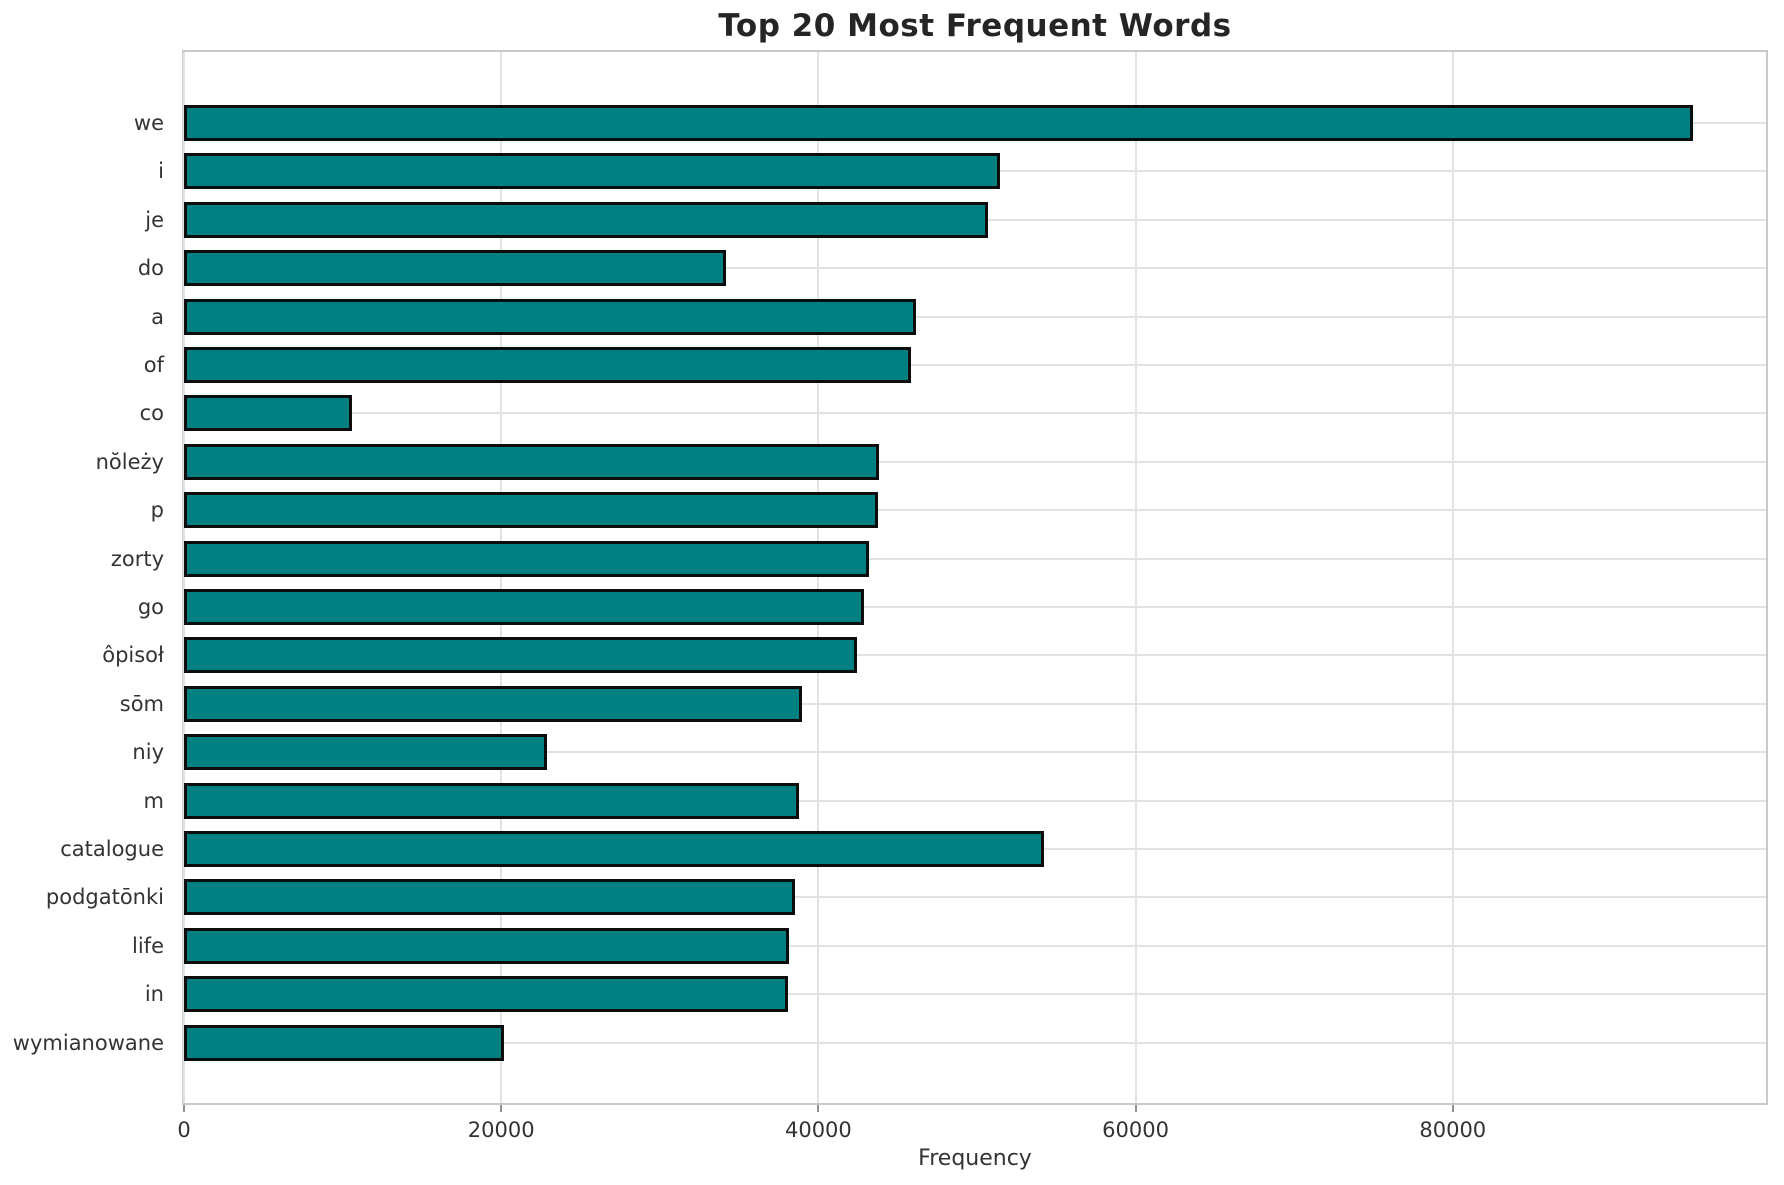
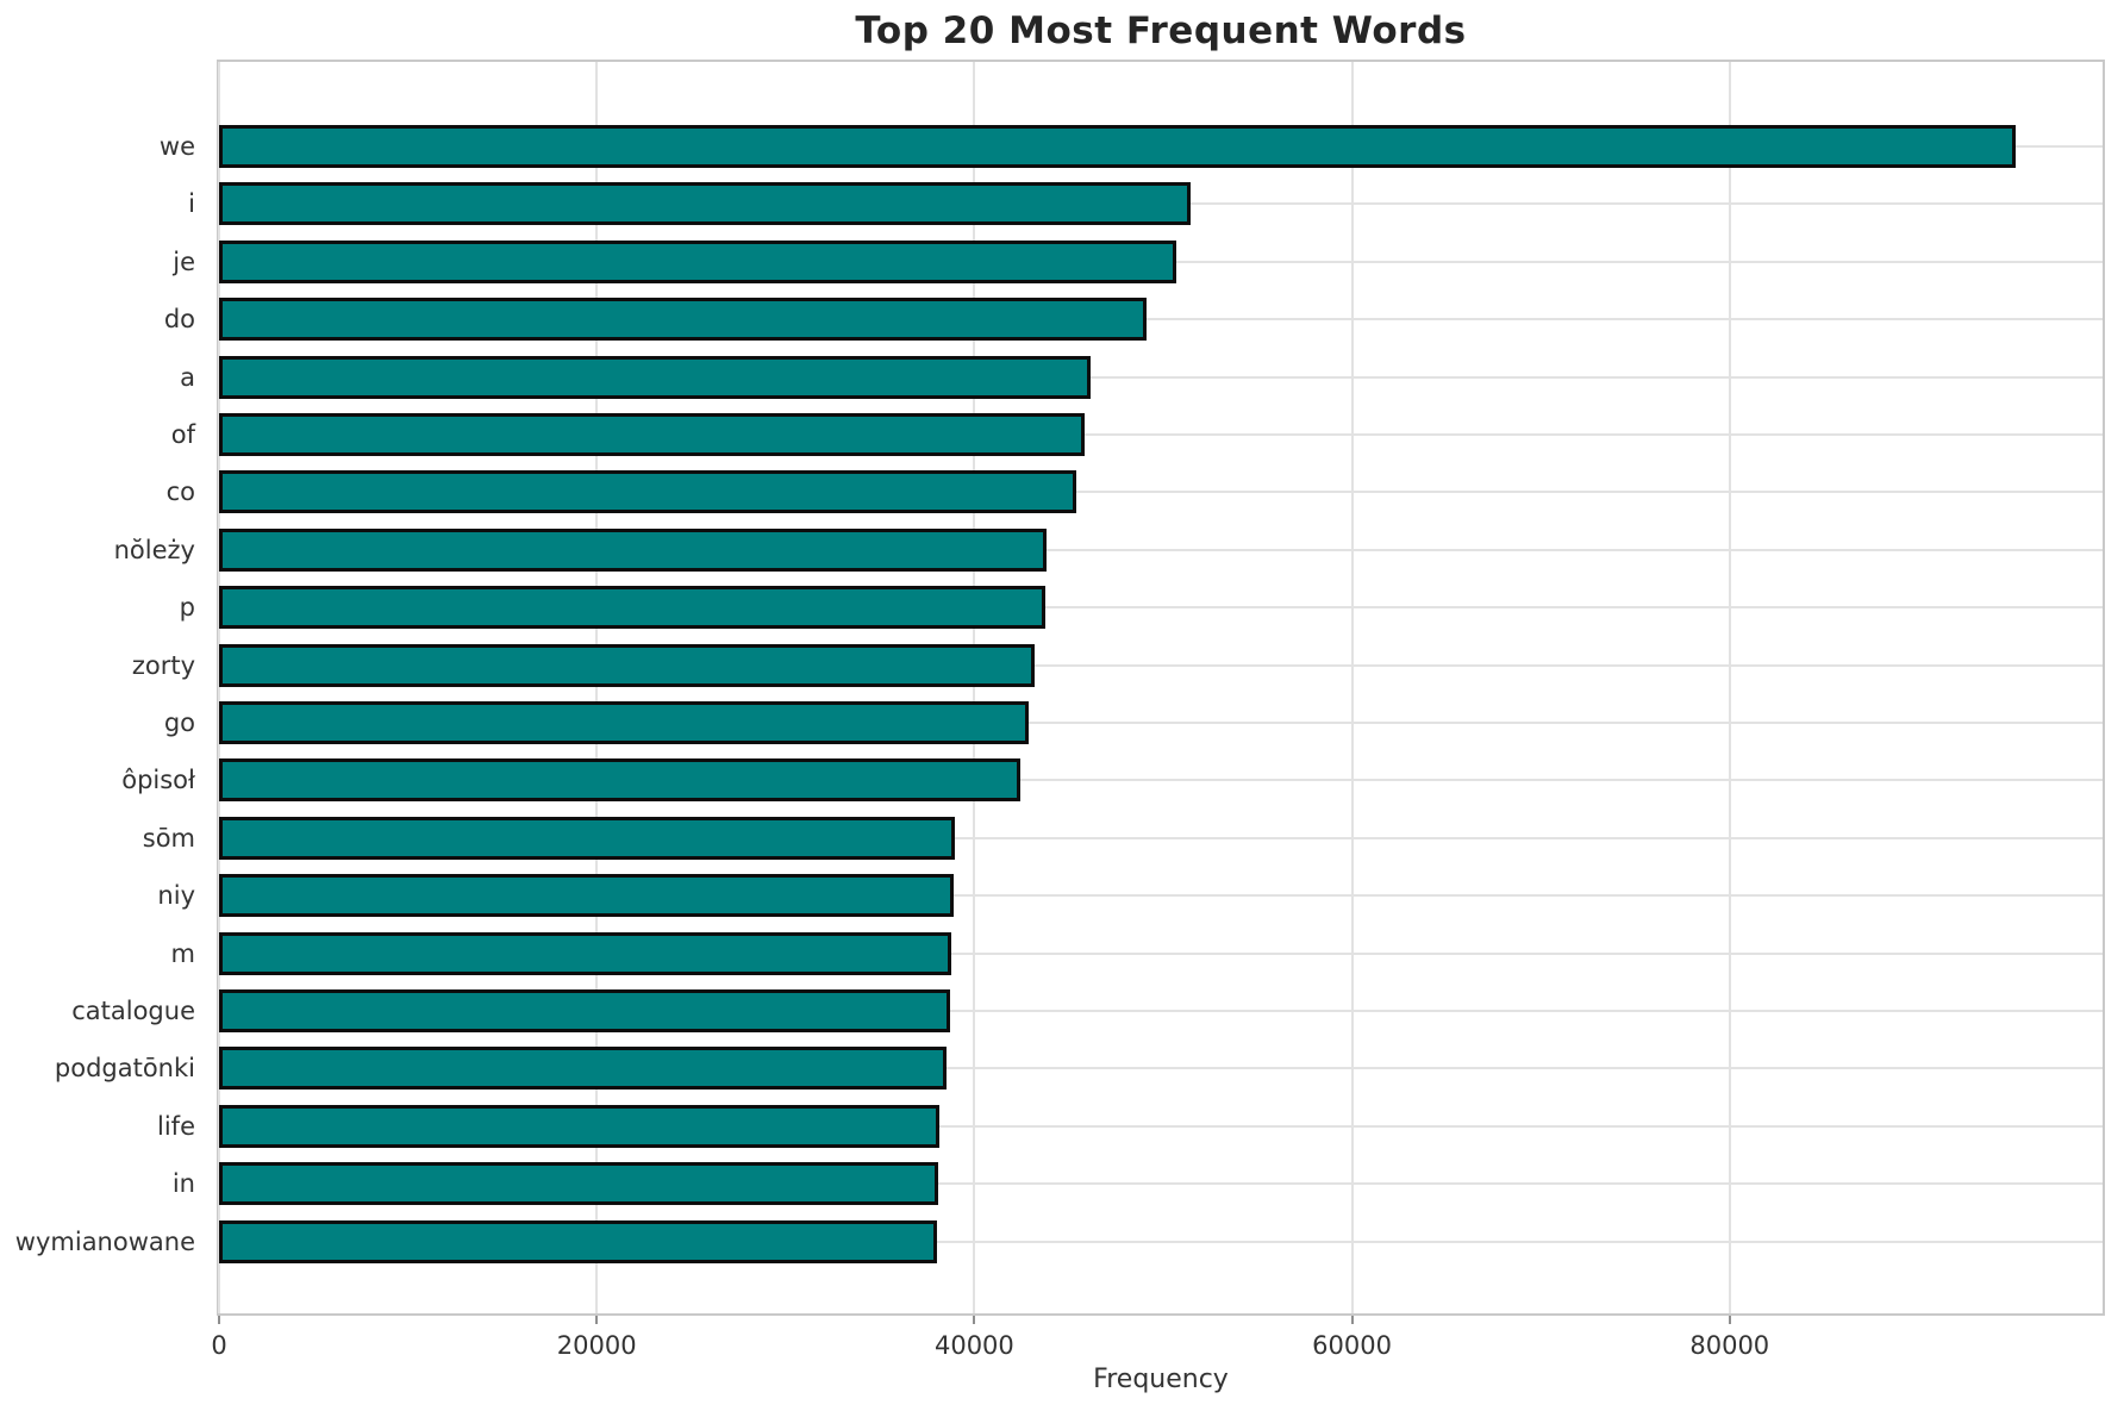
do: 34200 -> 49100
co: 10600 -> 45400
niy: 22900 -> 38900
catalogue: 54200 -> 38700
wymianowane: 20200 -> 38000
